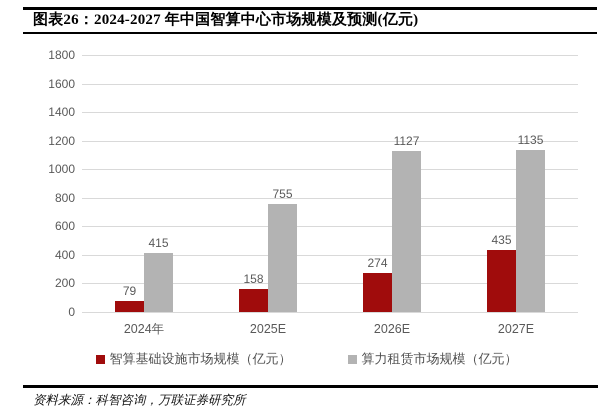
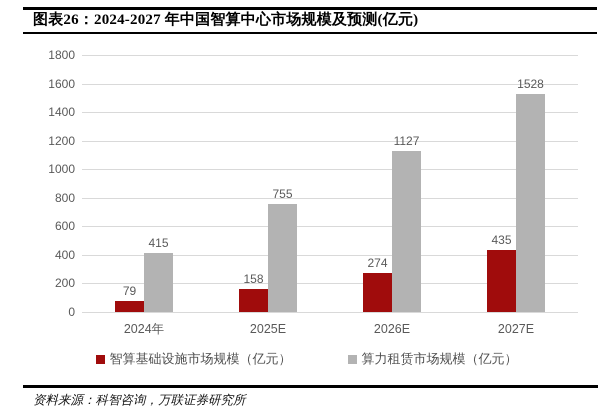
算力租赁市场规模（亿元）/2027E: 1135 -> 1528
